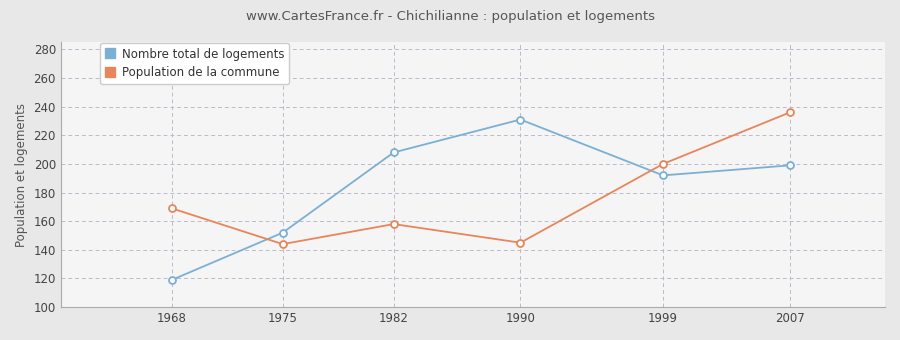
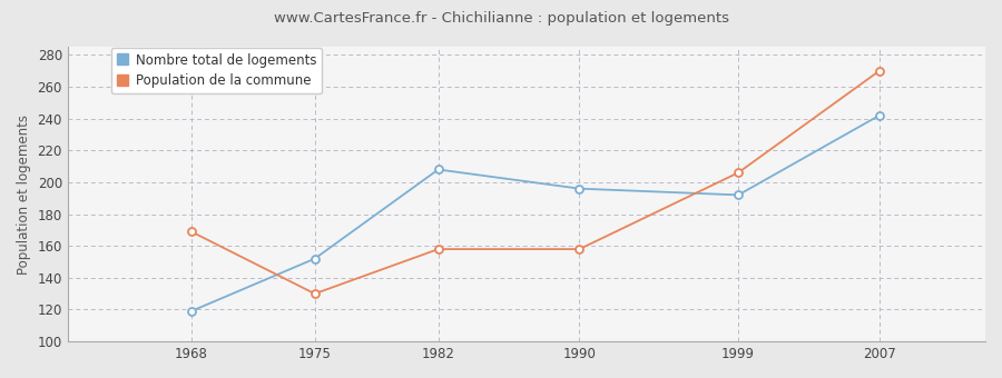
Population de la commune/1975: 144 -> 130
Nombre total de logements/1990: 231 -> 196
Population de la commune/1990: 145 -> 158
Population de la commune/1999: 200 -> 206
Nombre total de logements/2007: 199 -> 242
Population de la commune/2007: 236 -> 270
